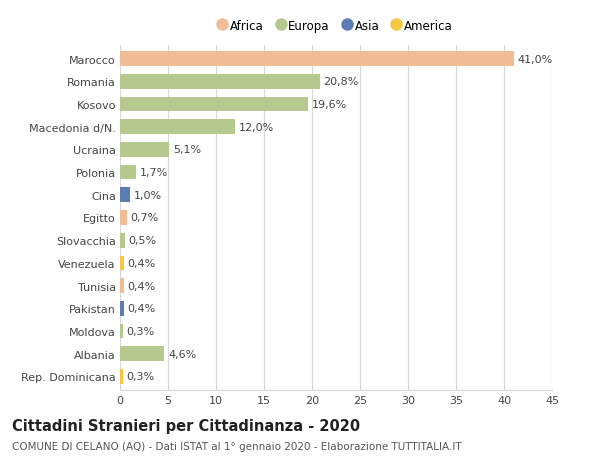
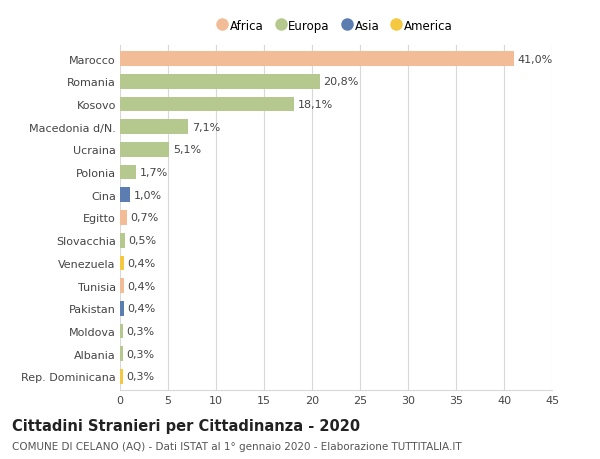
Kosovo: 19,6% -> 18,1%
Macedonia d/N.: 12,0% -> 7,1%
Albania: 4,6% -> 0,3%
